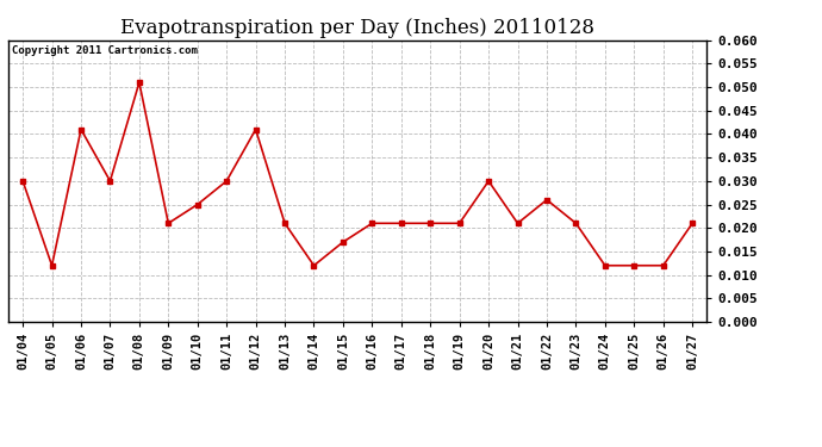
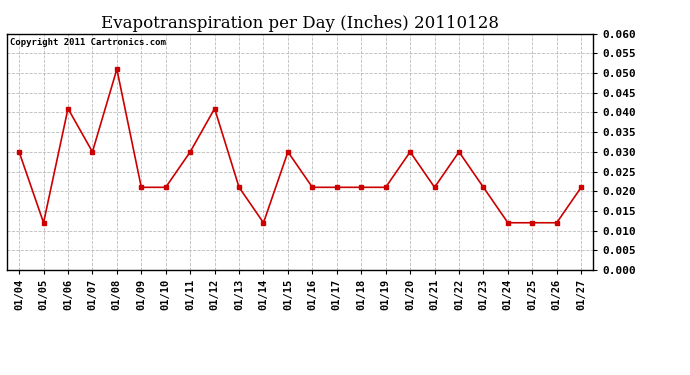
01/10: 0.025 -> 0.021
01/15: 0.017 -> 0.030
01/22: 0.026 -> 0.030
